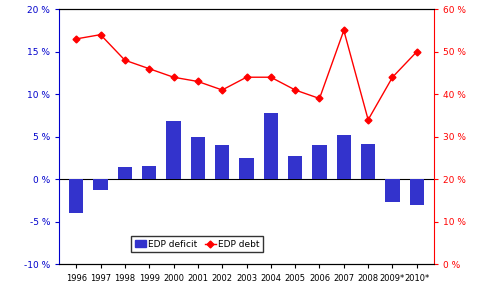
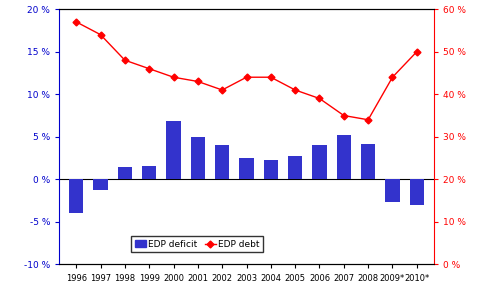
EDP debt/1996: 53 % -> 57 %
EDP deficit/2004: 7.8 % -> 2.3 %
EDP debt/2007: 55 % -> 35 %
